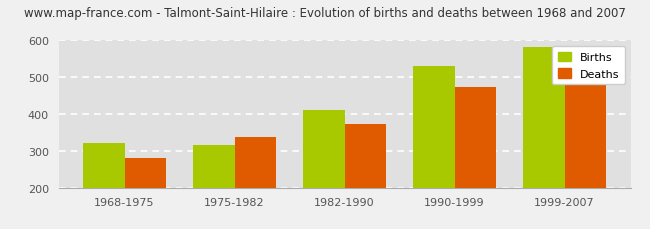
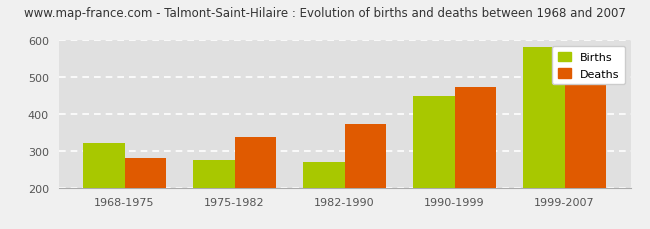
Births/1975-1982: 317 -> 275
Births/1982-1990: 410 -> 270
Births/1990-1999: 531 -> 450
